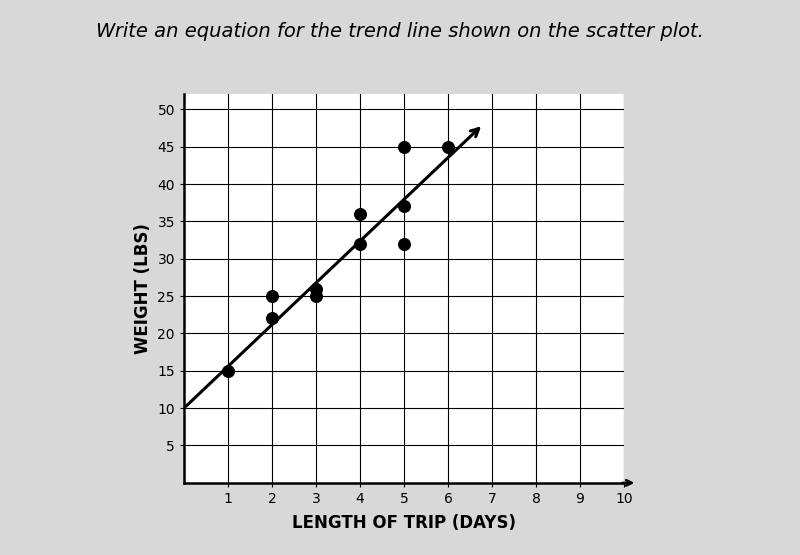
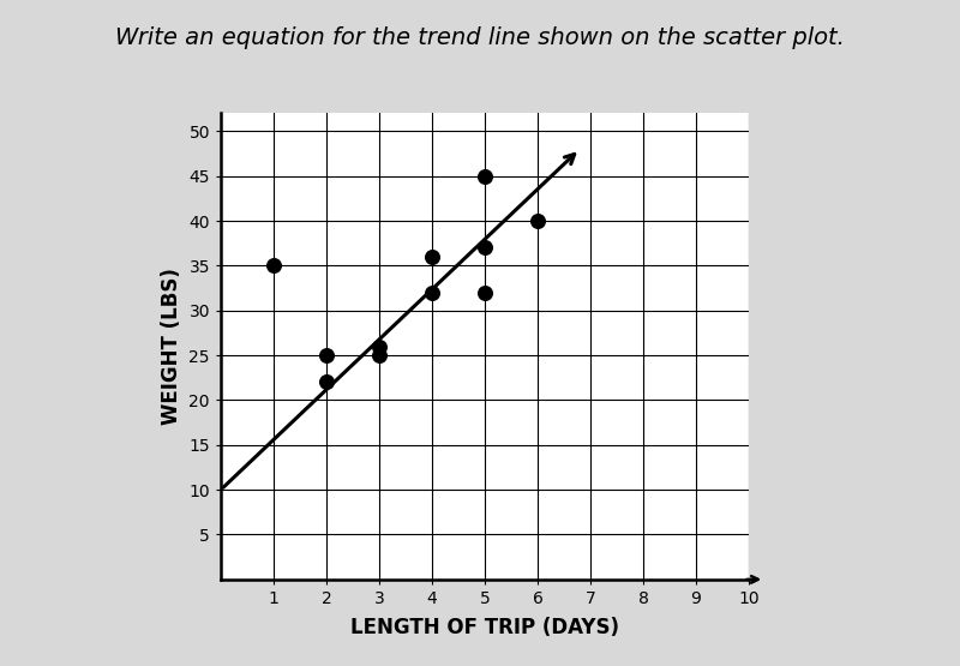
1: 15 -> 35
6: 45 -> 40
